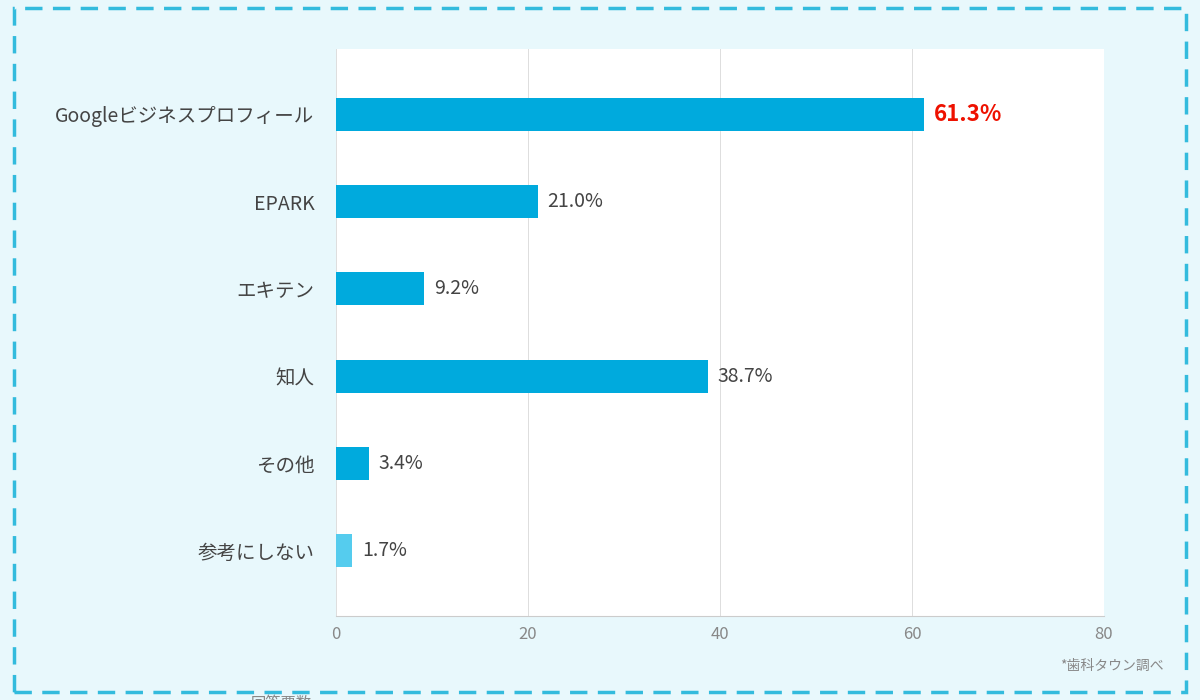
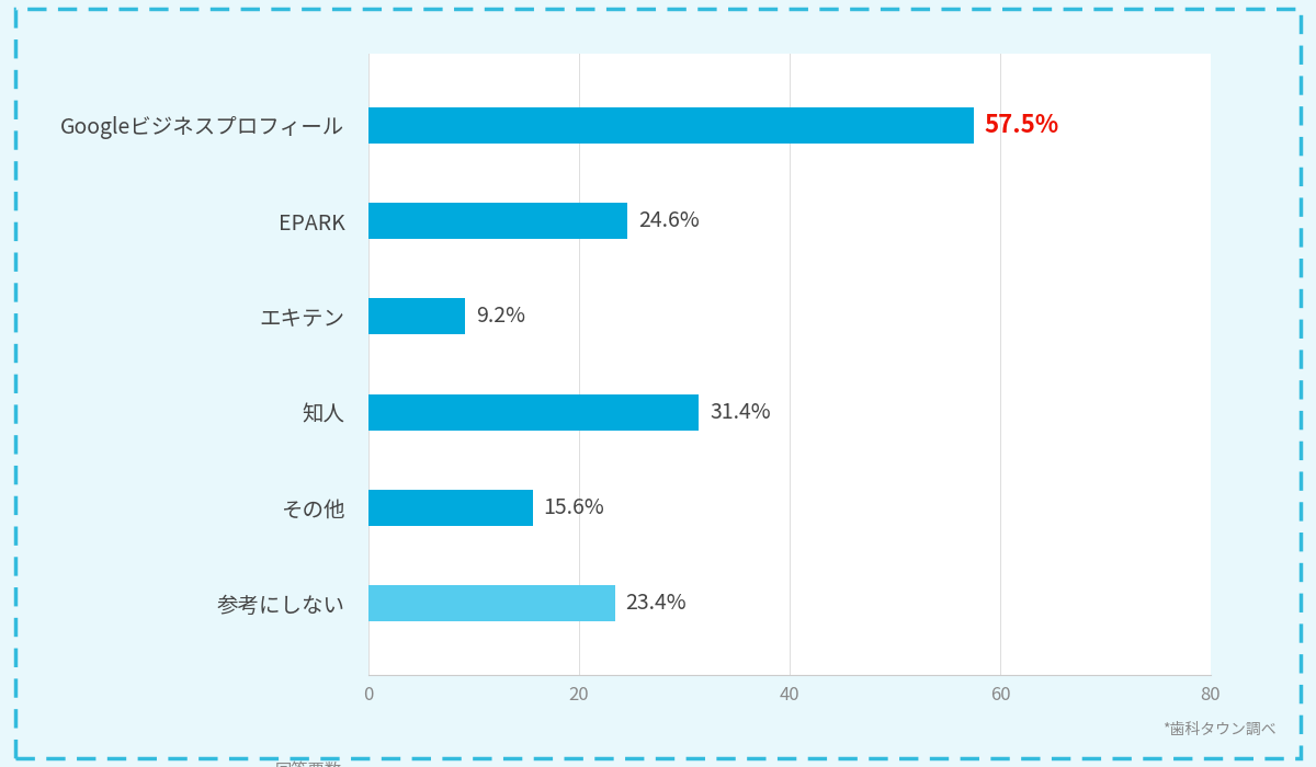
Googleビジネスプロフィール: 61.3% -> 57.5%
EPARK: 21.0% -> 24.6%
知人: 38.7% -> 31.4%
その他: 3.4% -> 15.6%
参考にしない: 1.7% -> 23.4%
